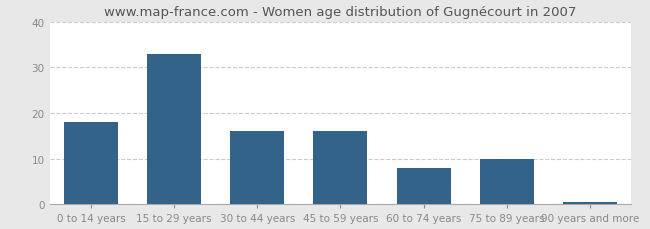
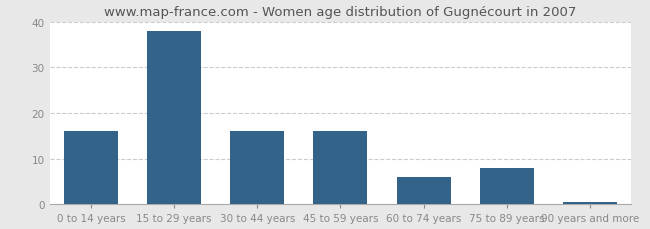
0 to 14 years: 18.0 -> 16.0
15 to 29 years: 33.0 -> 38.0
60 to 74 years: 8.0 -> 6.0
75 to 89 years: 10.0 -> 8.0
